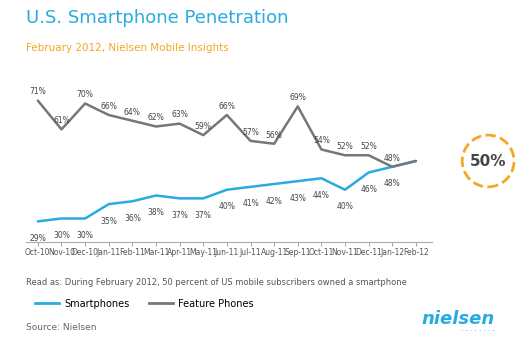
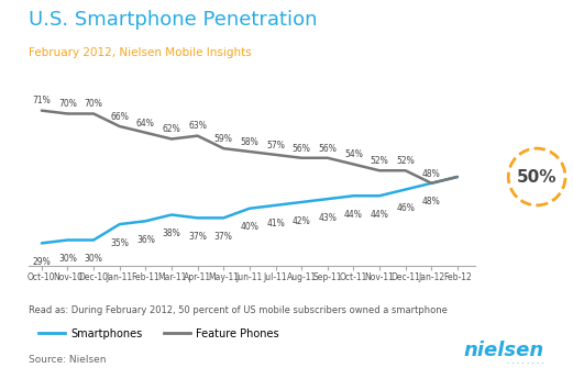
Feature Phones/Nov-10: 61% -> 70%
Feature Phones/Jun-11: 66% -> 58%
Feature Phones/Sep-11: 69% -> 56%
Smartphones/Nov-11: 40% -> 44%
